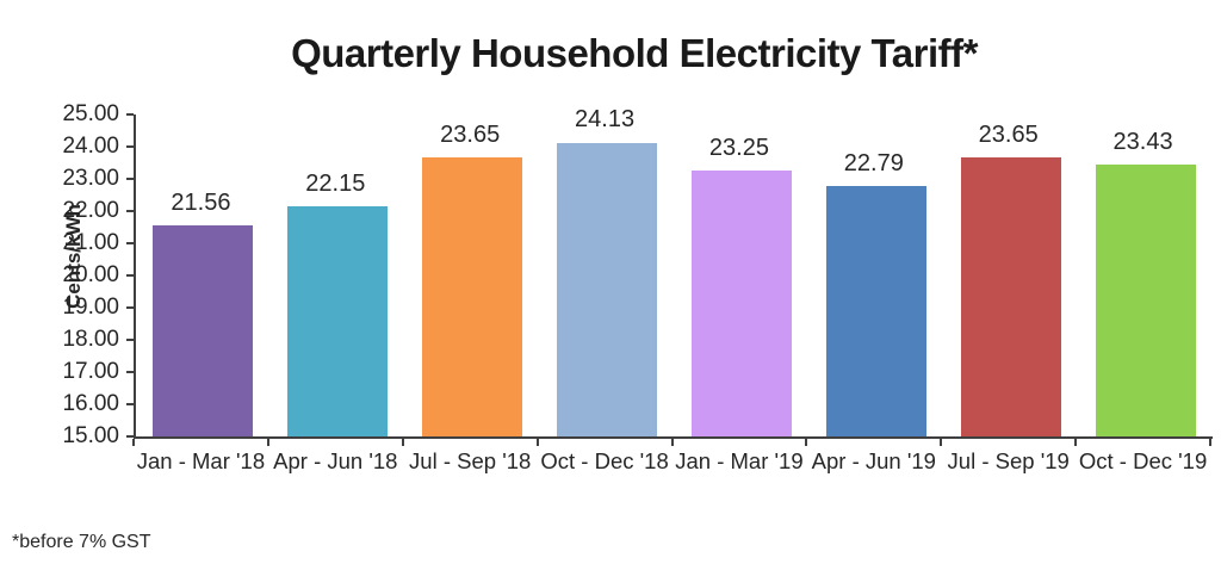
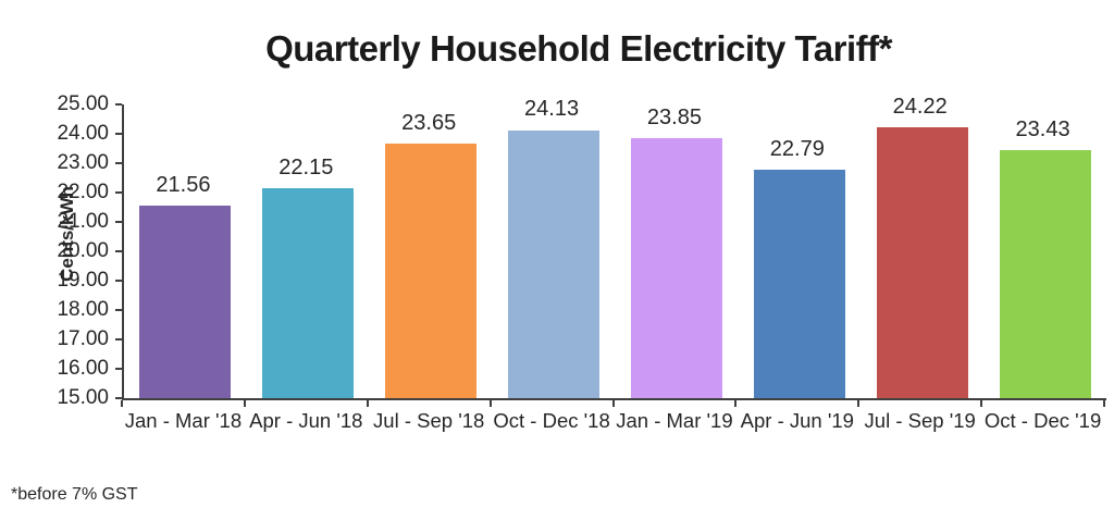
Jan - Mar '19: 23.25 -> 23.85
Jul - Sep '19: 23.65 -> 24.22
